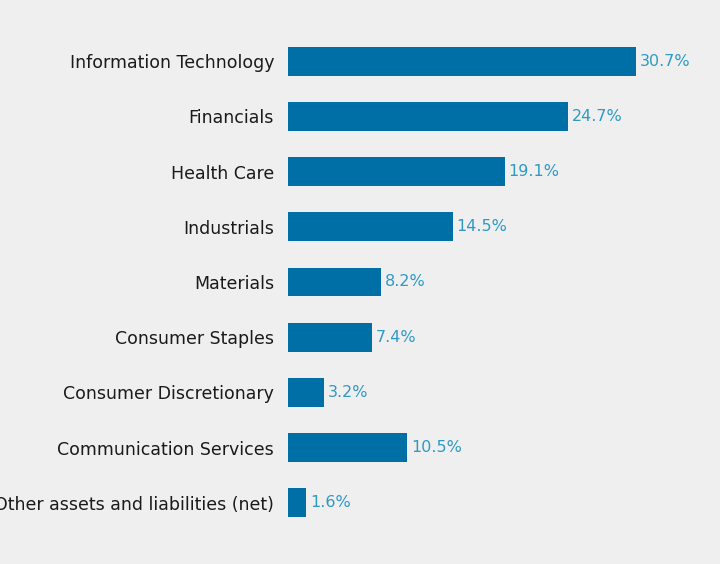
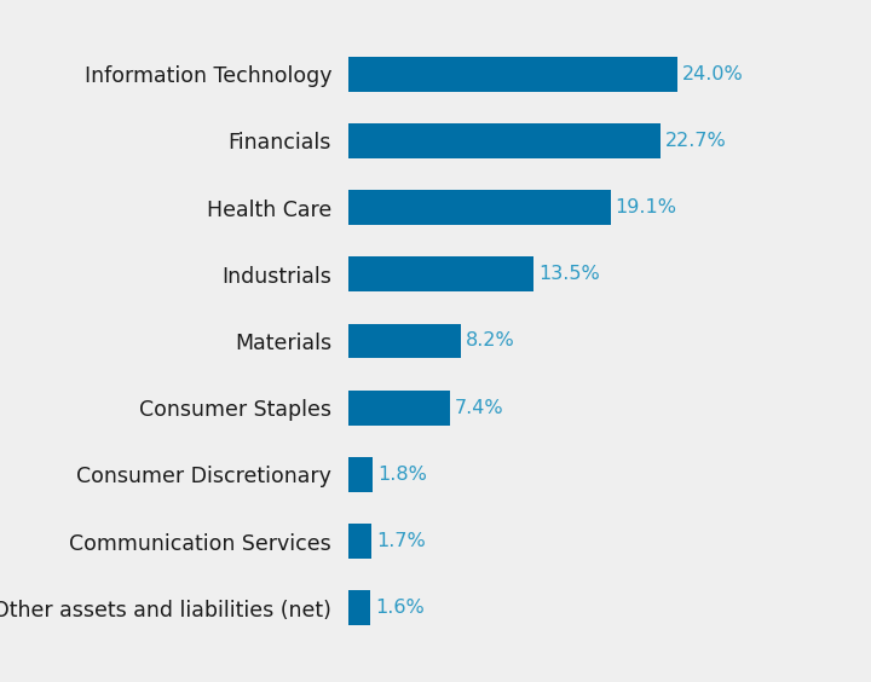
Information Technology: 30.7% -> 24.0%
Financials: 24.7% -> 22.7%
Industrials: 14.5% -> 13.5%
Consumer Discretionary: 3.2% -> 1.8%
Communication Services: 10.5% -> 1.7%
